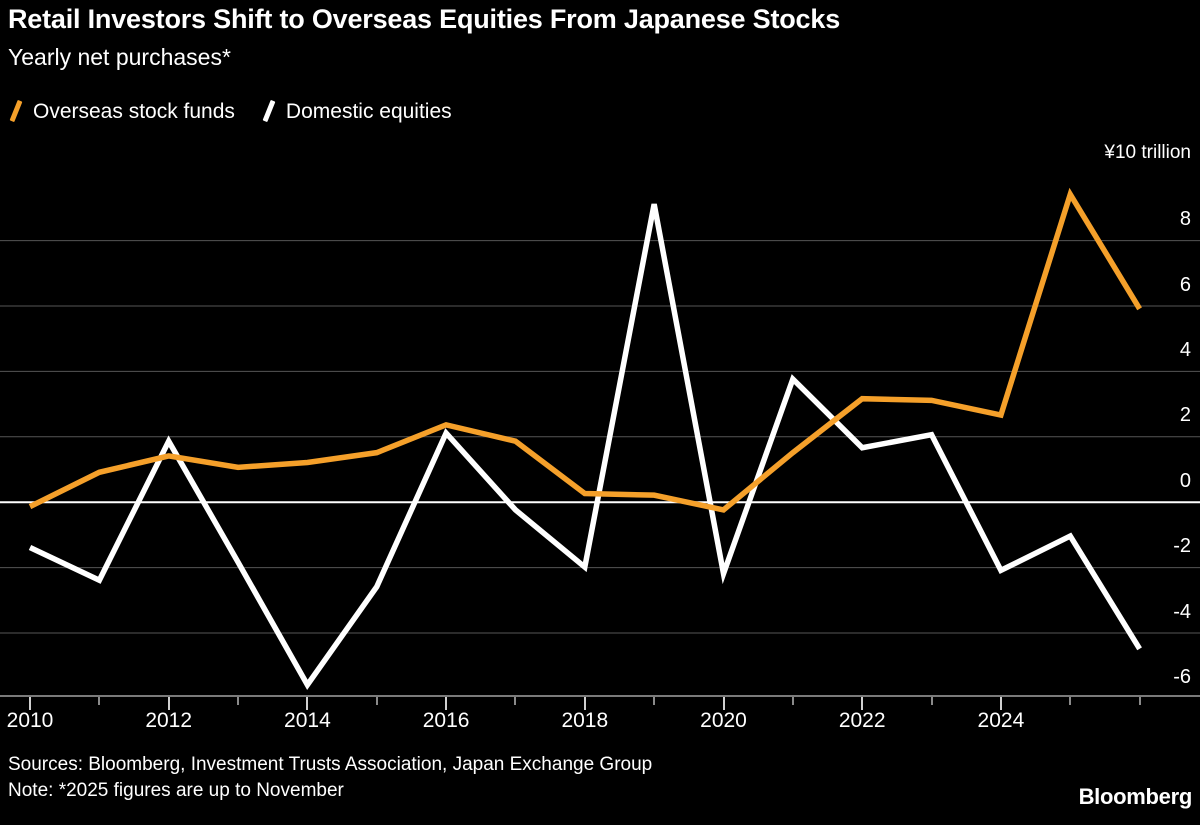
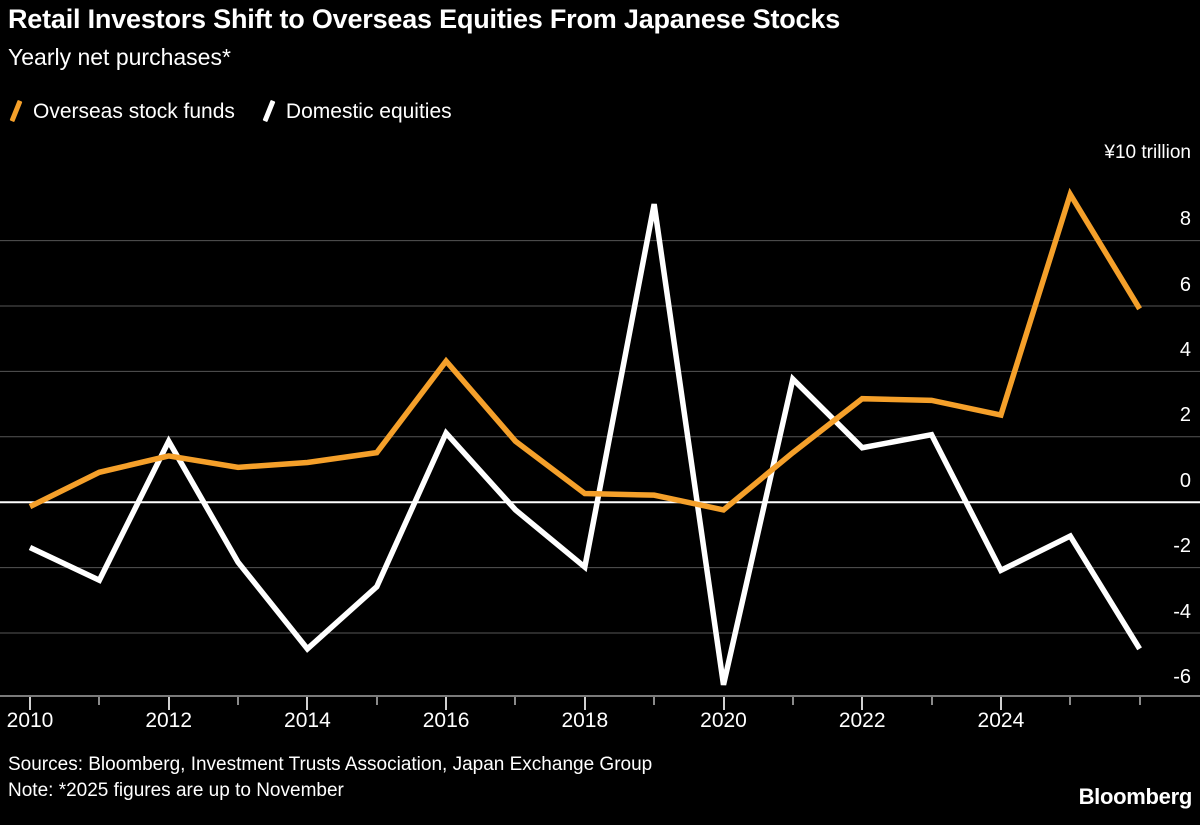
Domestic equities/2014: -5.6 -> -4.5
Overseas stock funds/2016: 2.4 -> 4.3
Domestic equities/2020: -2.2 -> -5.6
